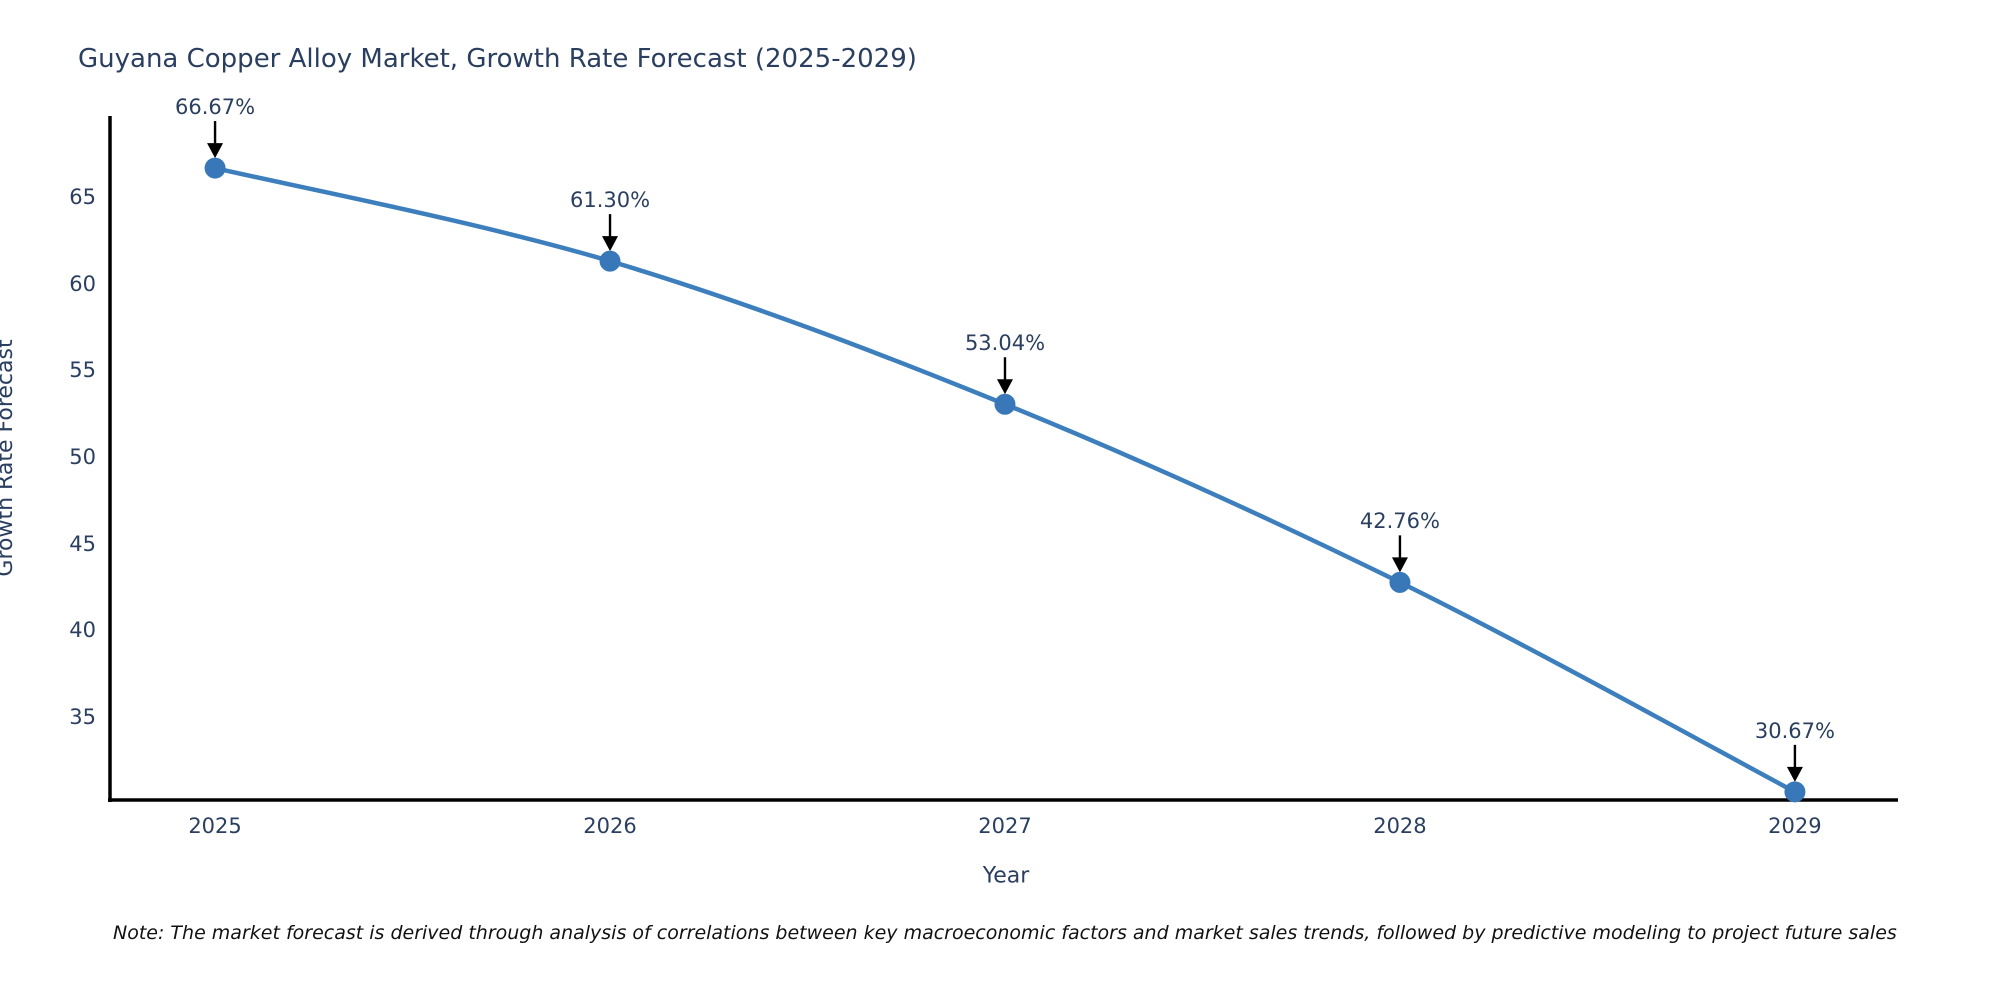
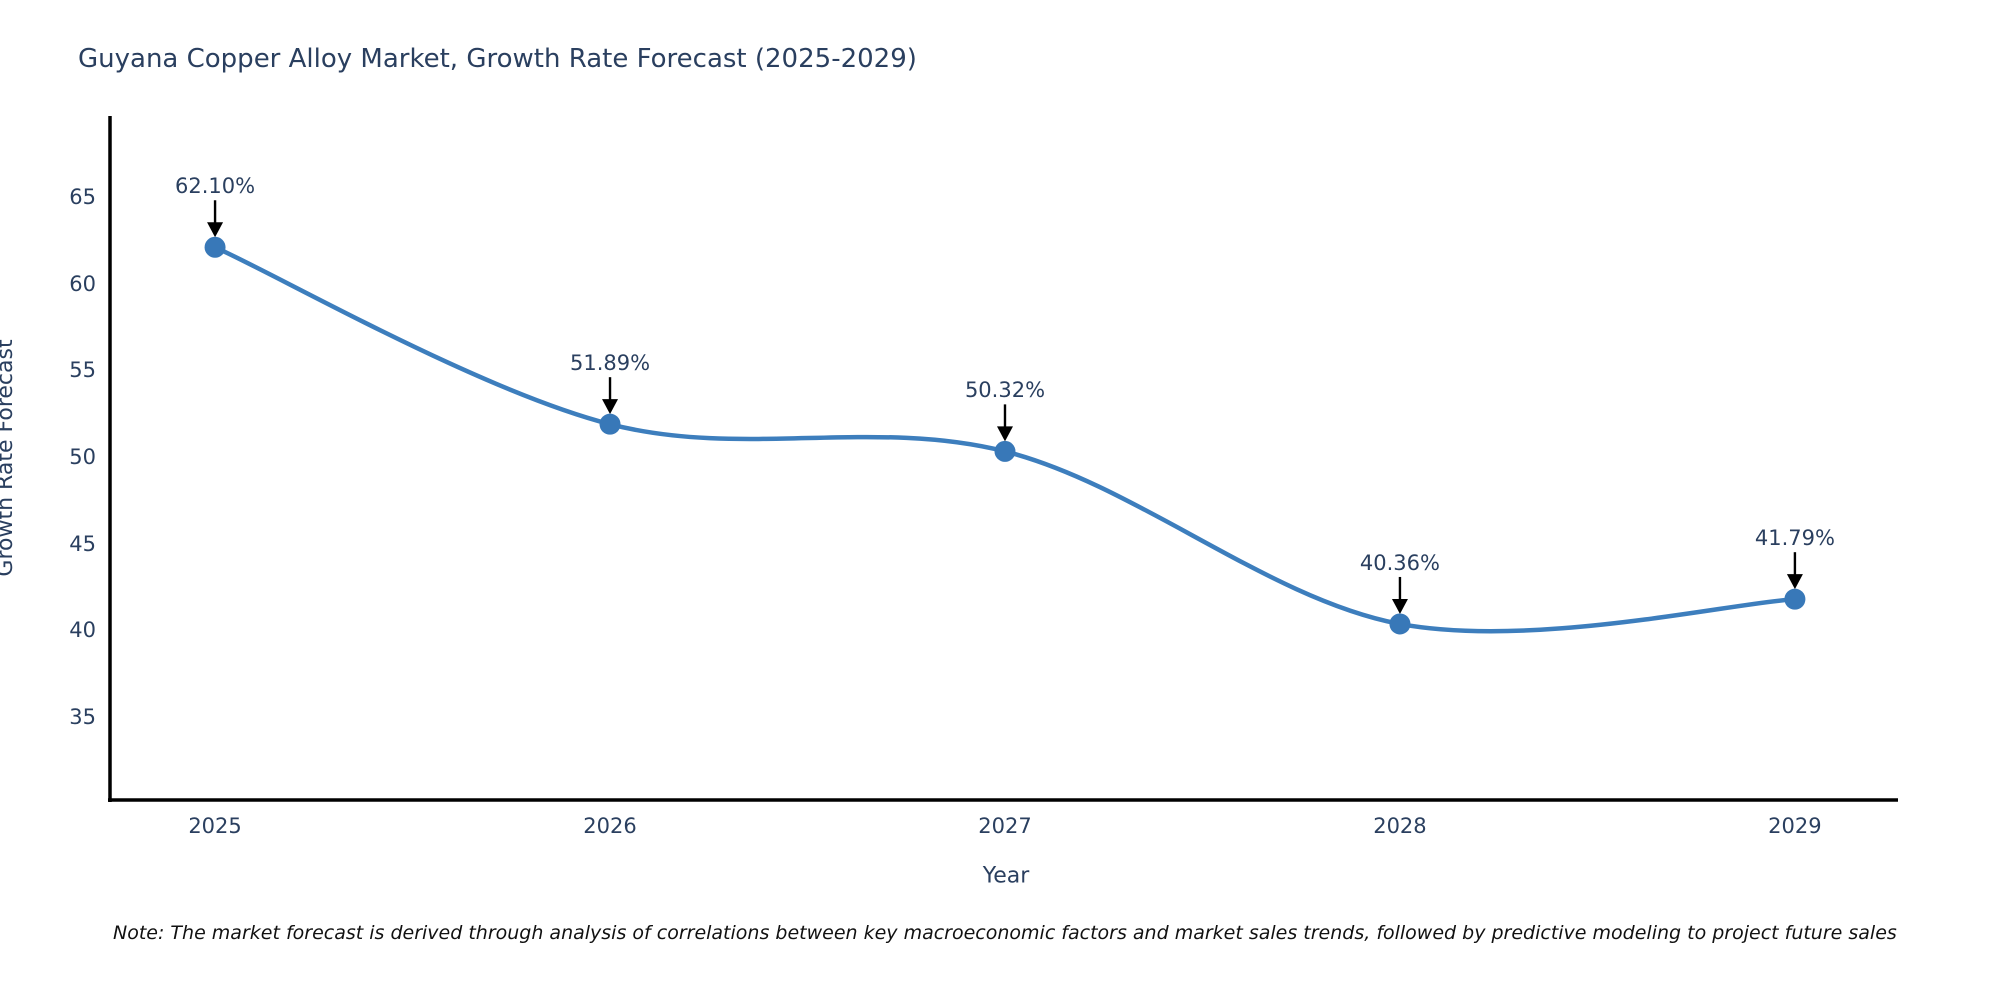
2025: 66.67% -> 62.10%
2026: 61.30% -> 51.89%
2027: 53.04% -> 50.32%
2028: 42.76% -> 40.36%
2029: 30.67% -> 41.79%
